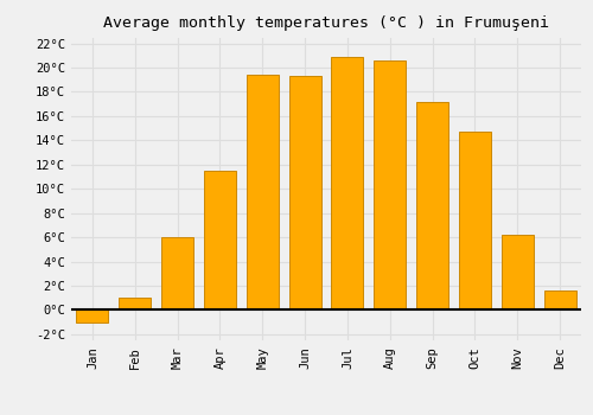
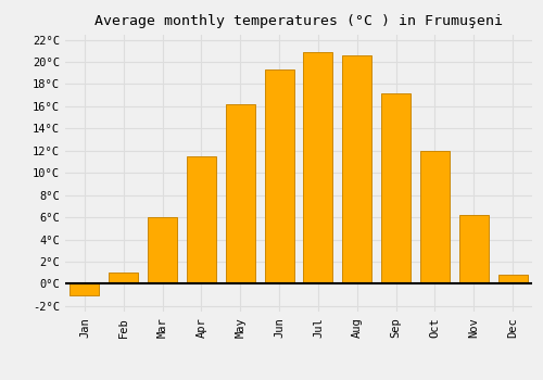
May: 19.4°C -> 16.2°C
Oct: 14.7°C -> 12.0°C
Dec: 1.6°C -> 0.8°C
